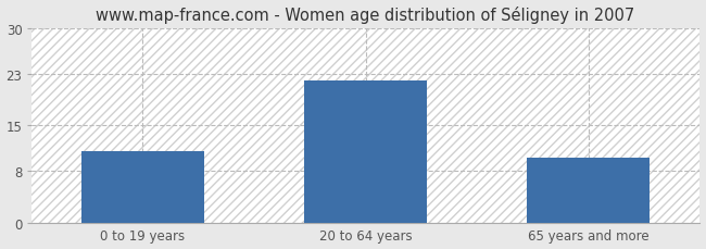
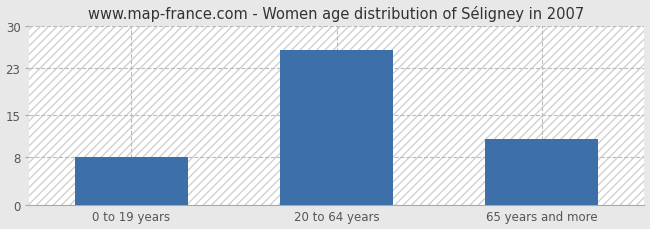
0 to 19 years: 11 -> 8
20 to 64 years: 22 -> 26
65 years and more: 10 -> 11
